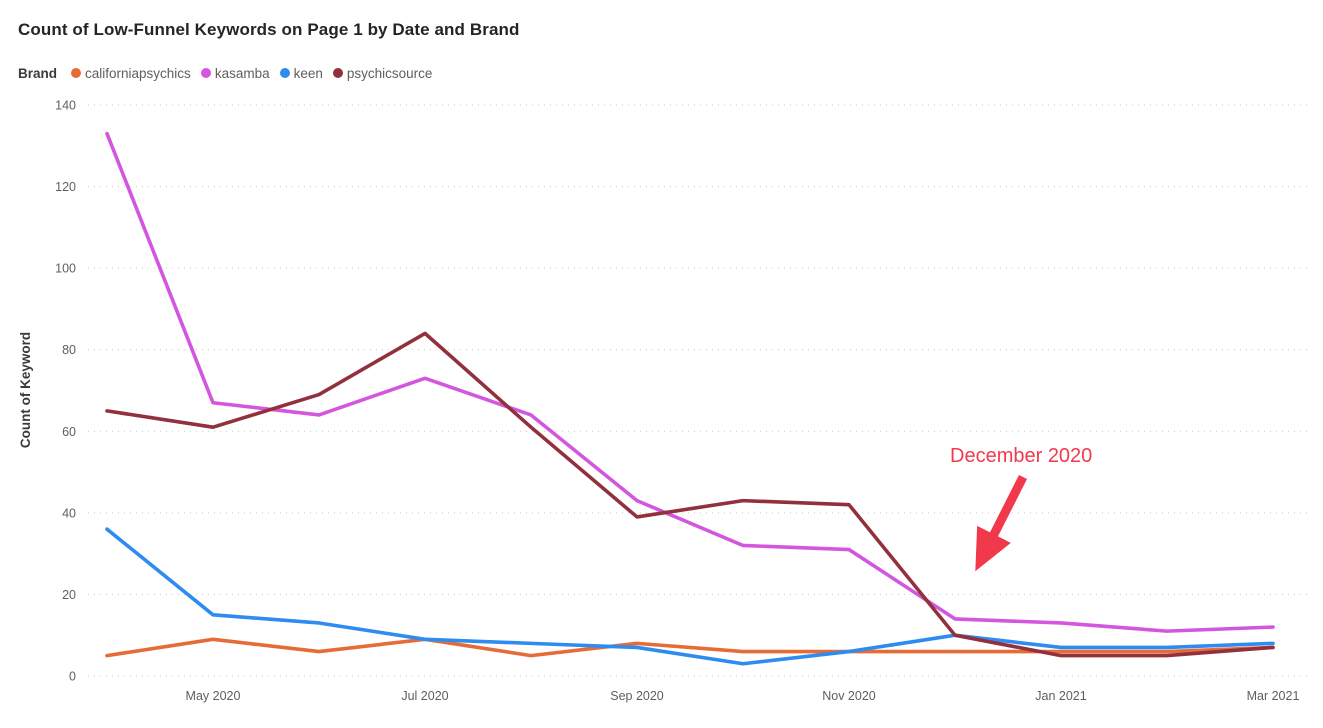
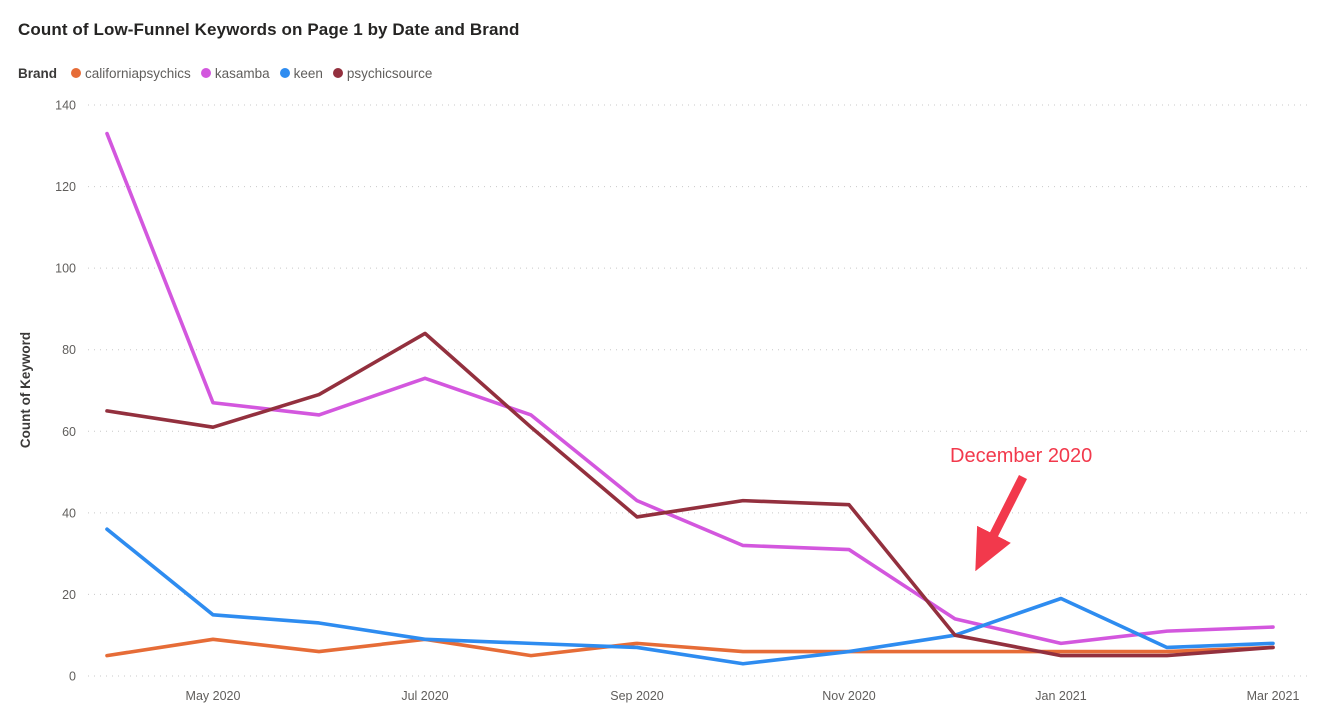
kasamba/Jan 2021: 13 -> 8
keen/Jan 2021: 7 -> 19
